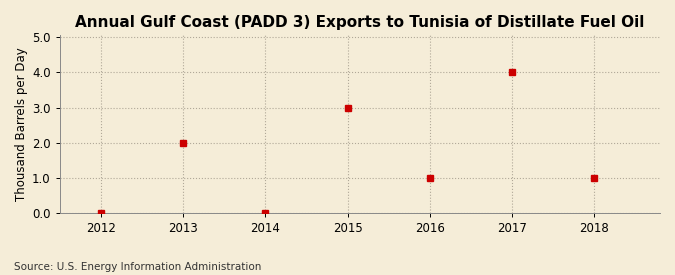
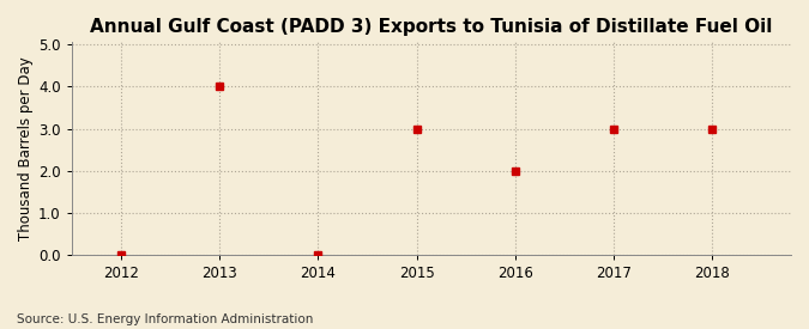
2013: 2 -> 4
2016: 1 -> 2
2017: 4 -> 3
2018: 1 -> 3
